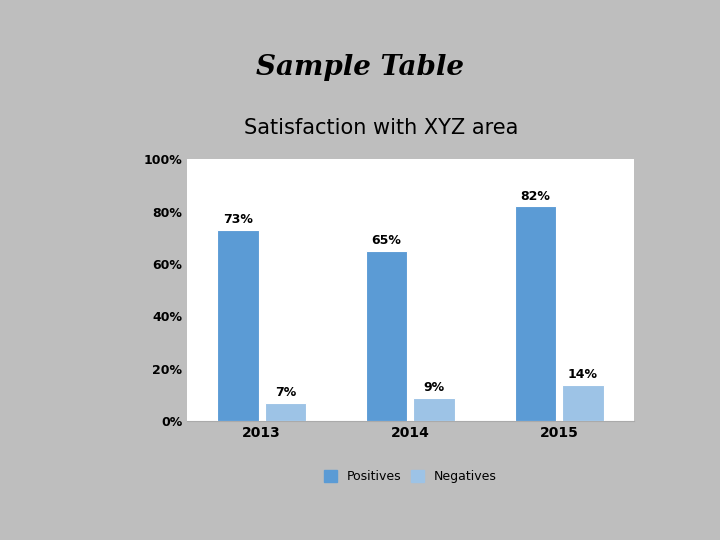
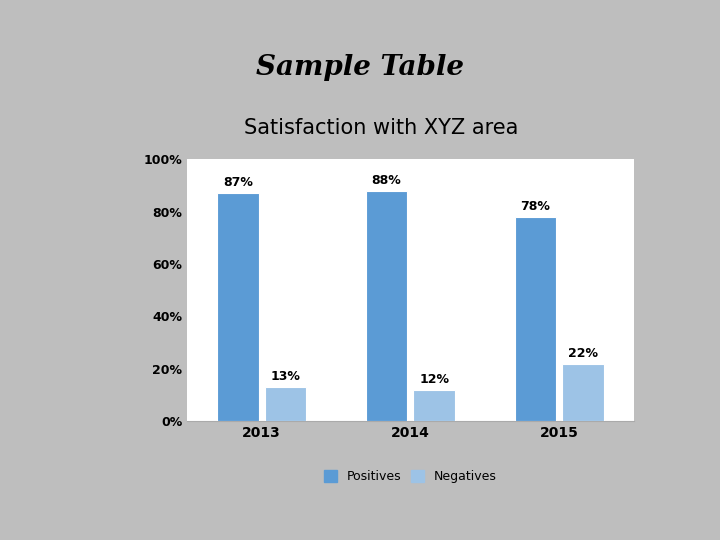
Positives/2013: 73% -> 87%
Negatives/2013: 7% -> 13%
Positives/2014: 65% -> 88%
Negatives/2014: 9% -> 12%
Positives/2015: 82% -> 78%
Negatives/2015: 14% -> 22%
